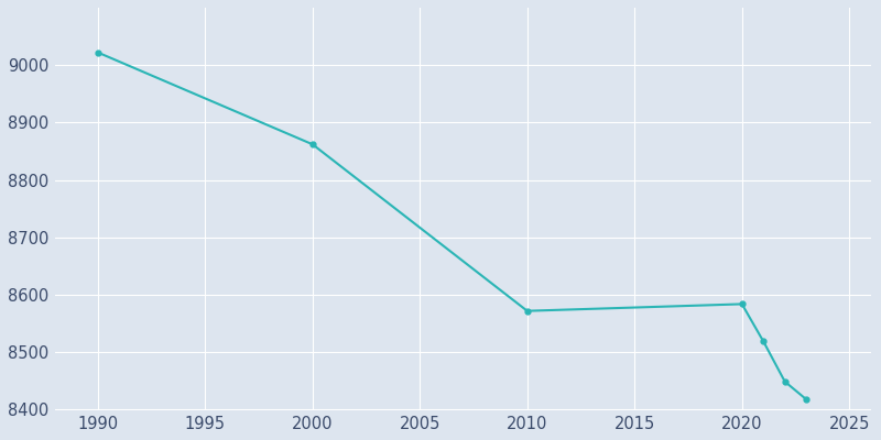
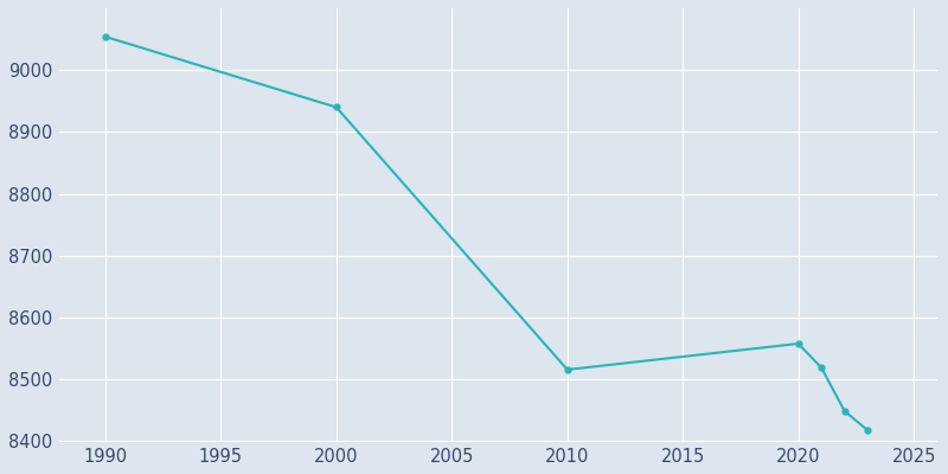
1990: 9022 -> 9054
2000: 8862 -> 8940
2010: 8572 -> 8516
2020: 8584 -> 8558
